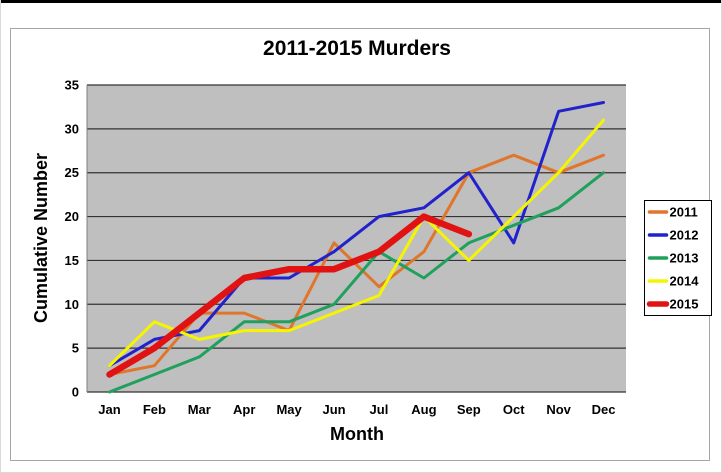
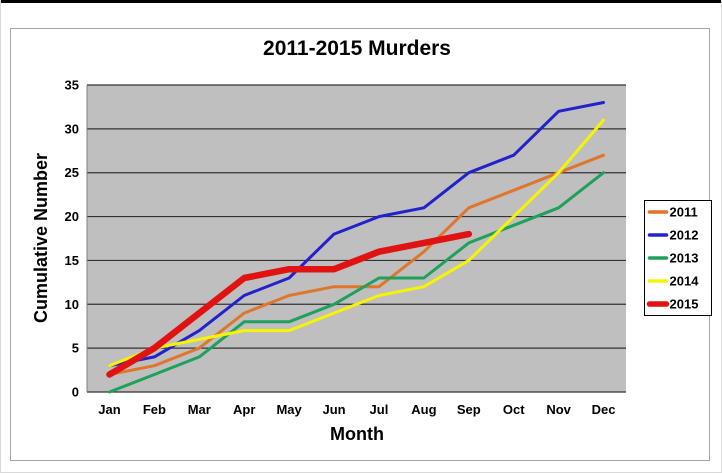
2012/Feb: 6 -> 4
2014/Feb: 8 -> 5
2011/Mar: 9 -> 5
2012/Apr: 13 -> 11
2011/May: 7 -> 11
2011/Jun: 17 -> 12
2012/Jun: 16 -> 18
2013/Jul: 16 -> 13
2014/Aug: 20 -> 12
2015/Aug: 20 -> 17
2011/Sep: 25 -> 21
2011/Oct: 27 -> 23
2012/Oct: 17 -> 27
